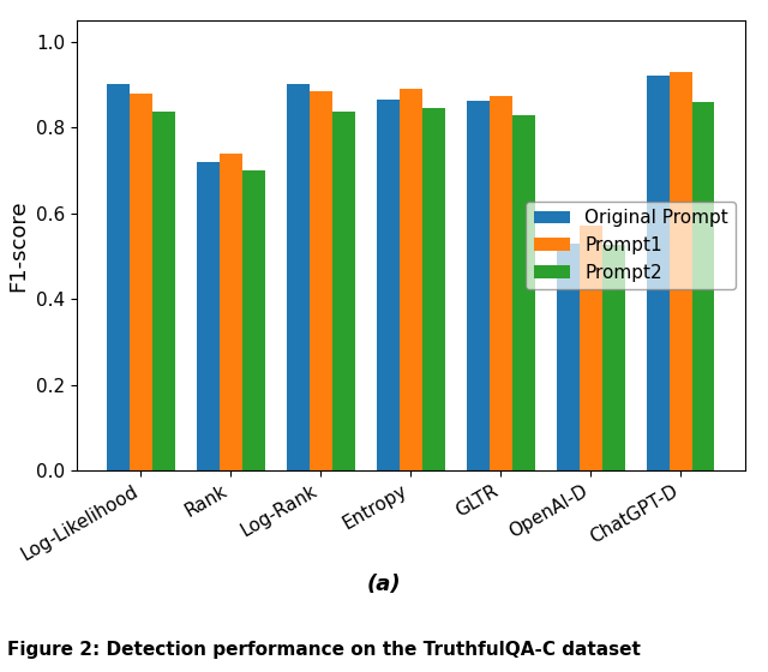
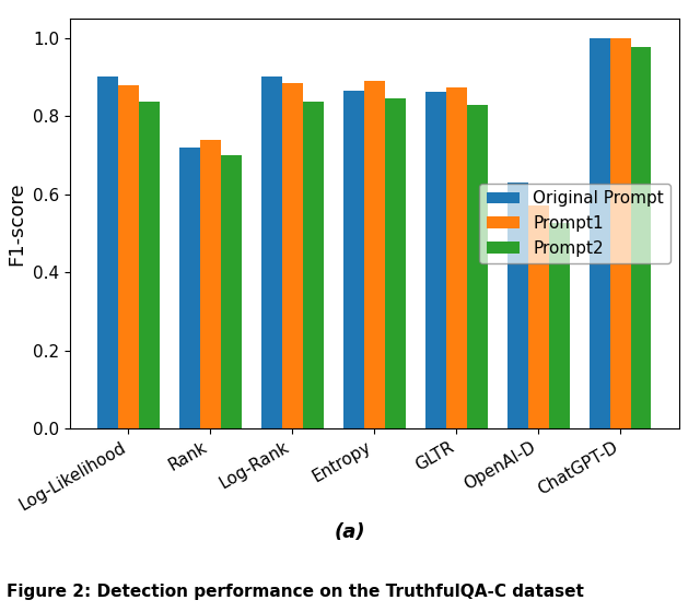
Original Prompt/OpenAI-D: 0.530 -> 0.630
Original Prompt/ChatGPT-D: 0.920 -> 1.000
Prompt1/ChatGPT-D: 0.930 -> 0.998
Prompt2/ChatGPT-D: 0.860 -> 0.978
